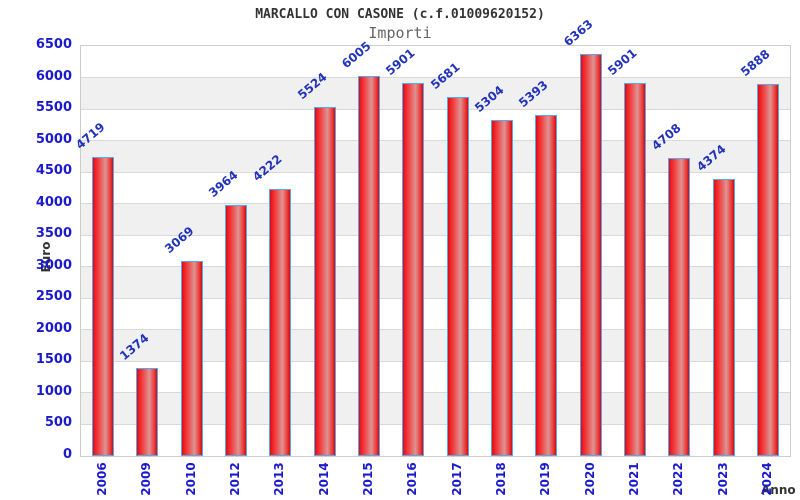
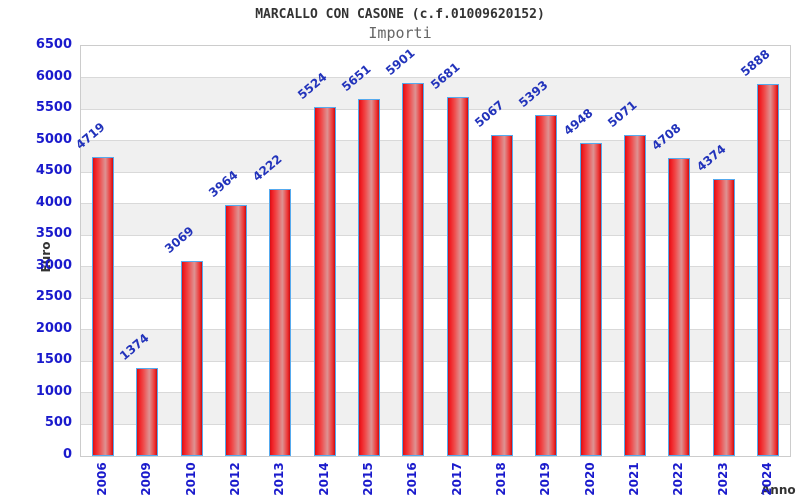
2015: 6005 -> 5651
2018: 5304 -> 5067
2020: 6363 -> 4948
2021: 5901 -> 5071
